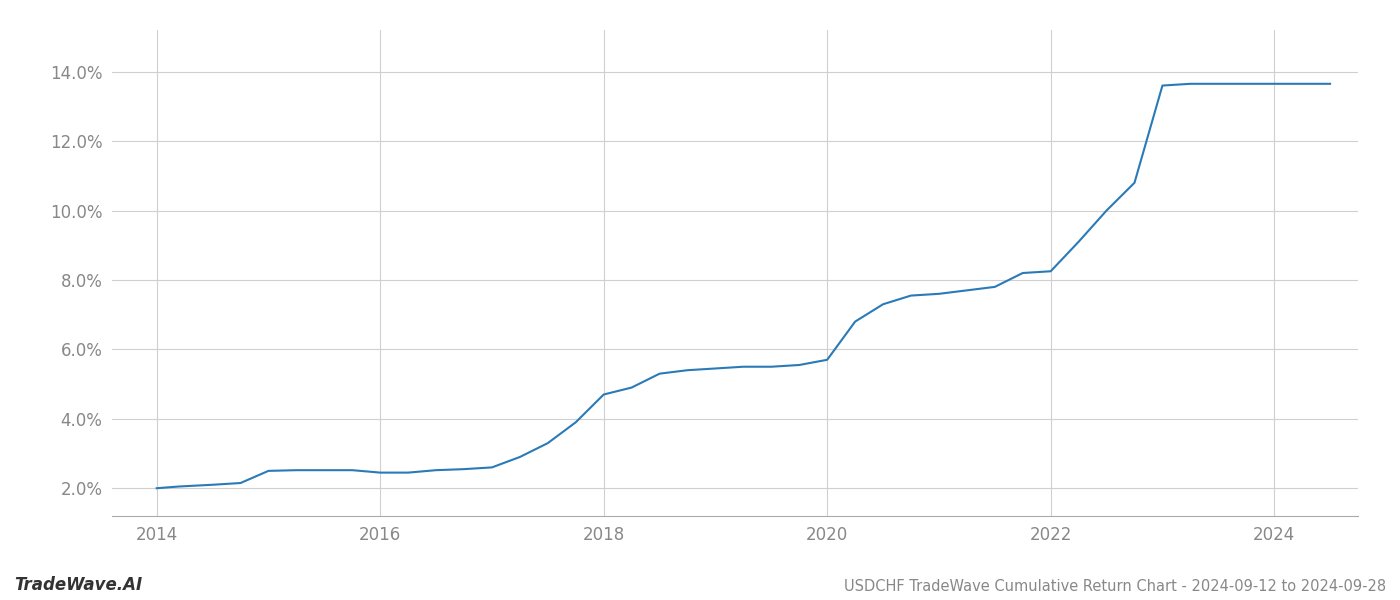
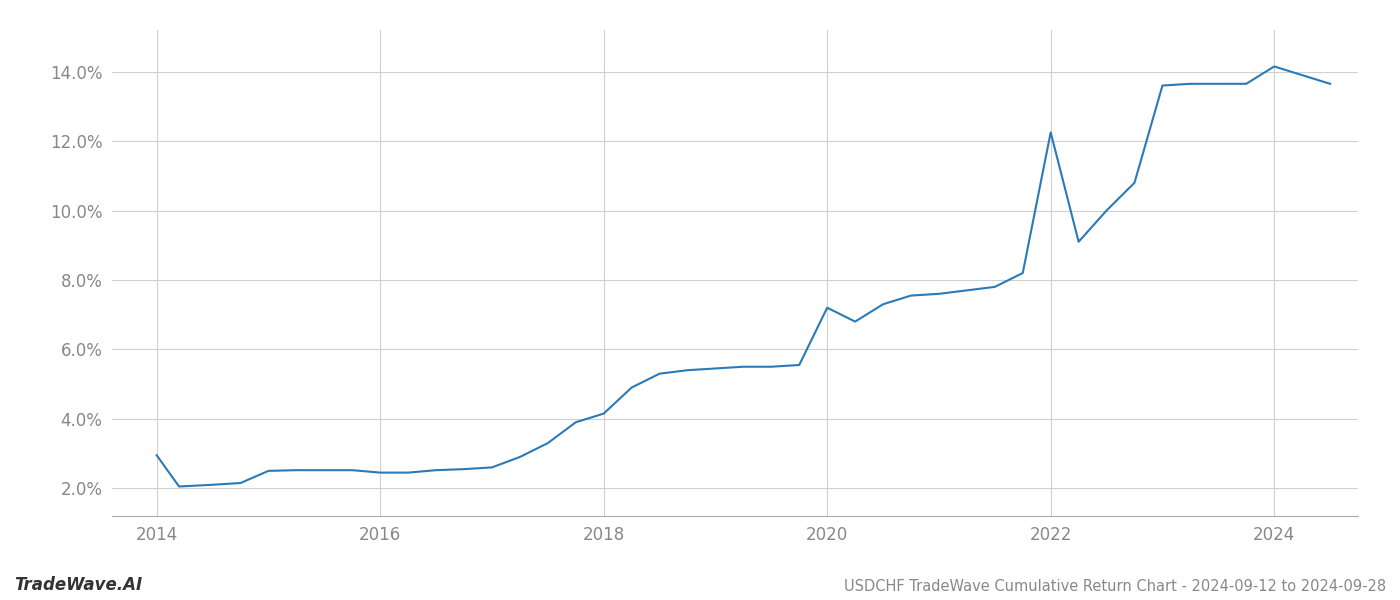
2014: 2.00% -> 2.95%
2018: 4.70% -> 4.15%
2020: 5.70% -> 7.20%
2022: 8.25% -> 12.25%
2024: 13.65% -> 14.15%
